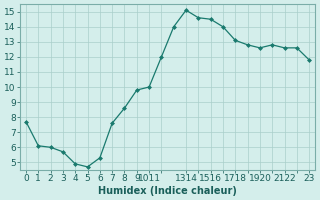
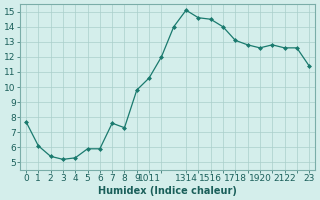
2: 6.0 -> 5.4
3: 5.7 -> 5.2
4: 4.9 -> 5.3
5: 4.7 -> 5.9
6: 5.3 -> 5.9
8: 8.6 -> 7.3
1011: 10.0 -> 10.6
23: 11.8 -> 11.4
